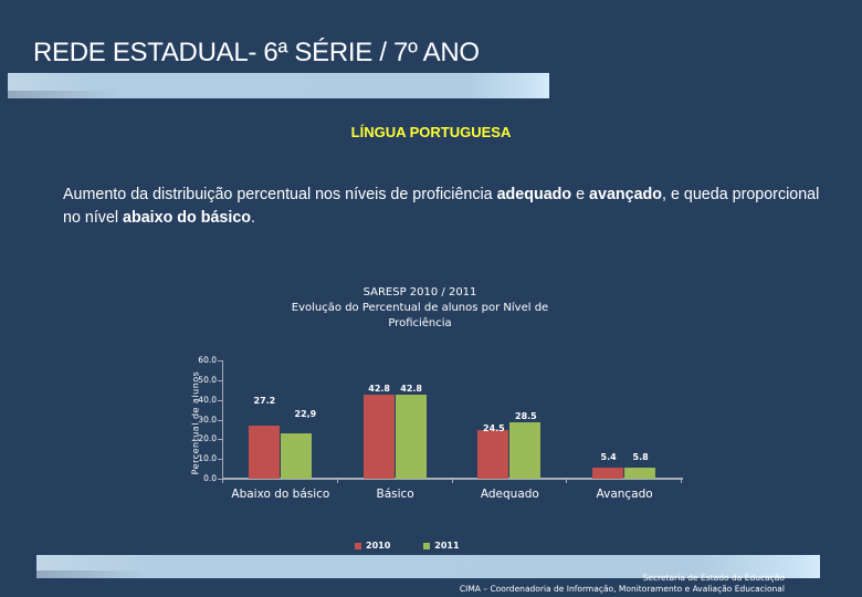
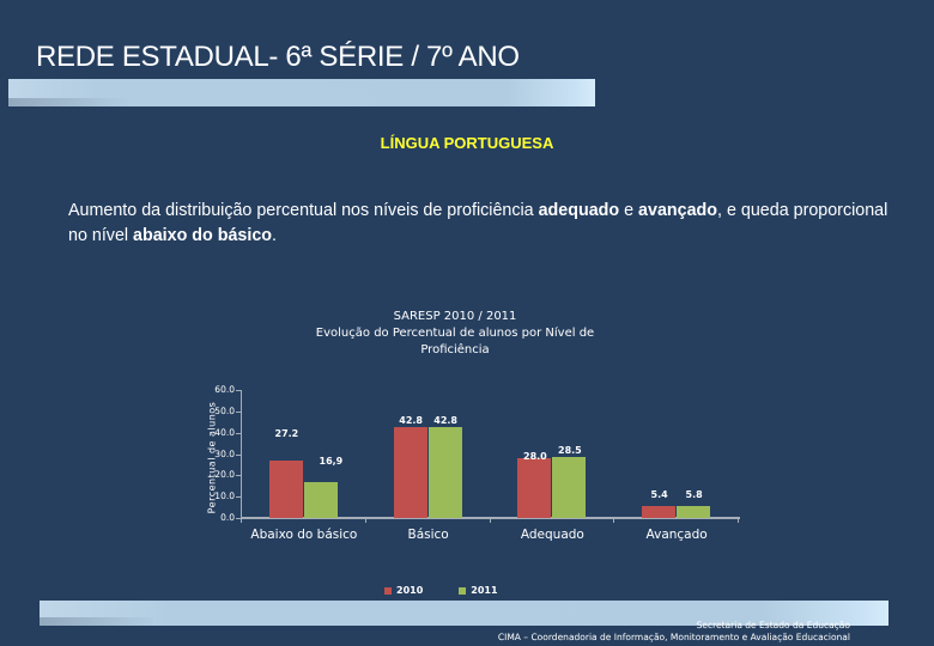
2011/Abaixo do básico: 22,9 -> 16,9
2010/Adequado: 24.5 -> 28.0
